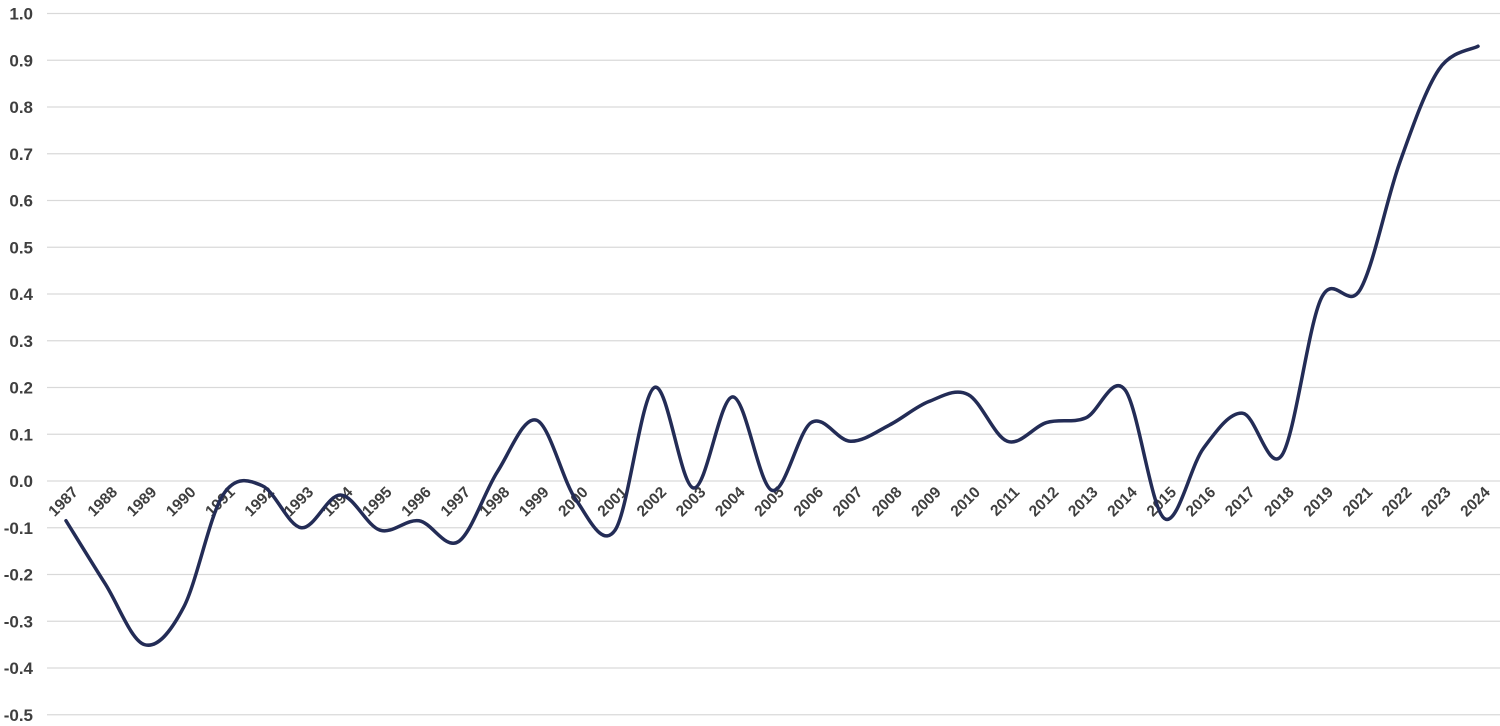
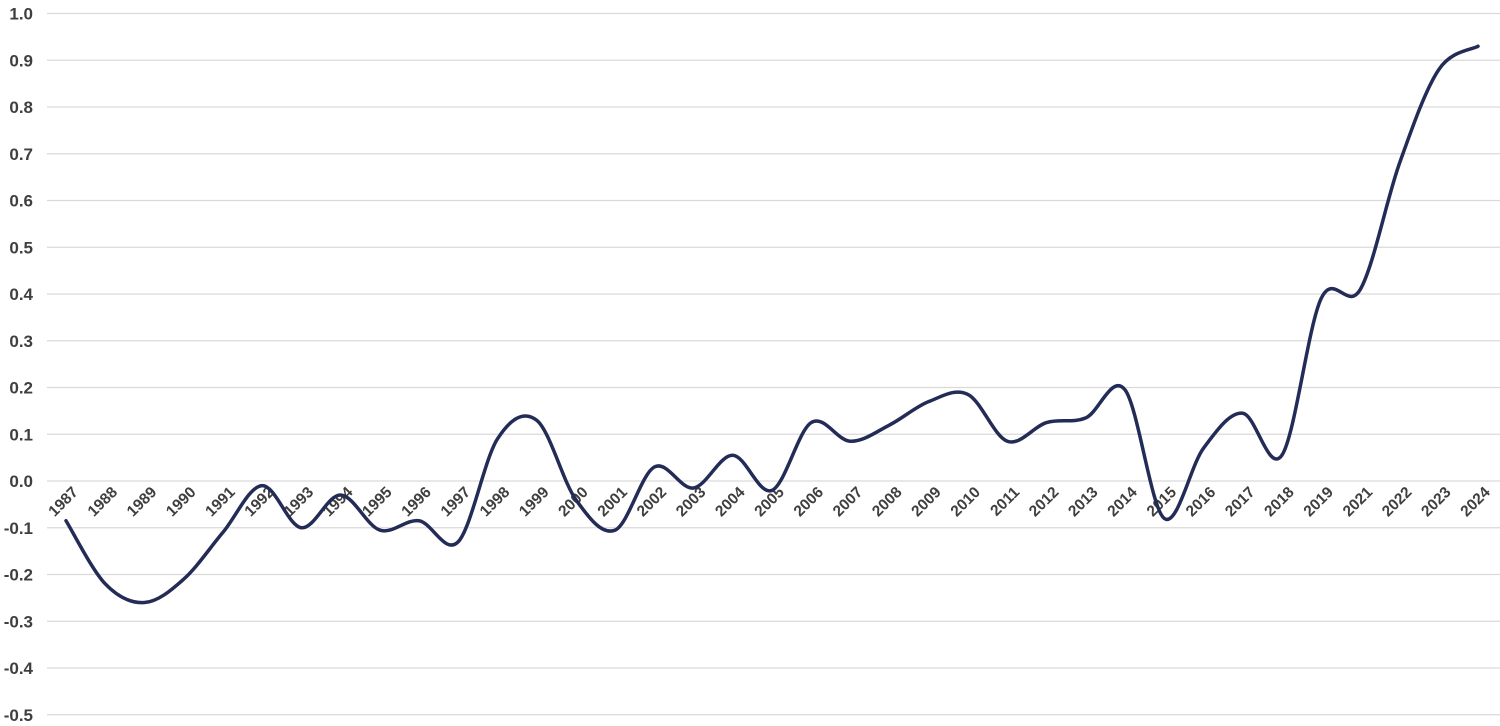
1989: -0.35 -> -0.26
1990: -0.27 -> -0.21
1991: -0.03 -> -0.11
1998: 0.02 -> 0.09
2002: 0.20 -> 0.03
2004: 0.18 -> 0.06
